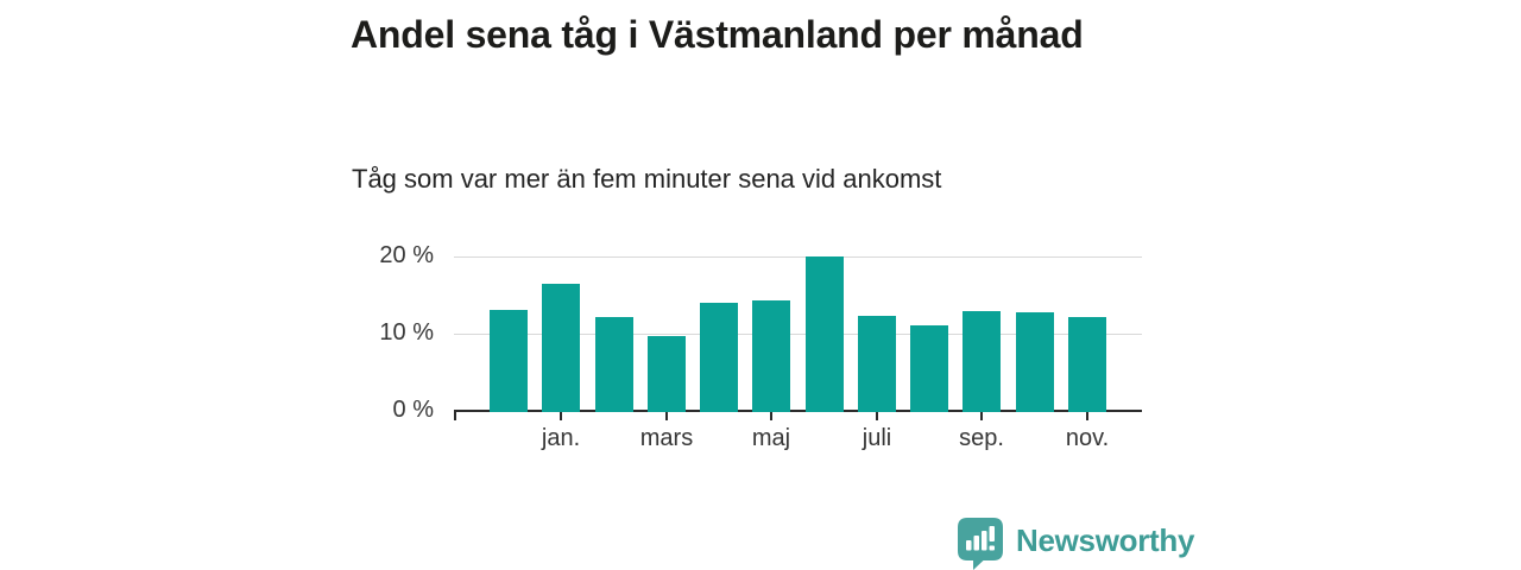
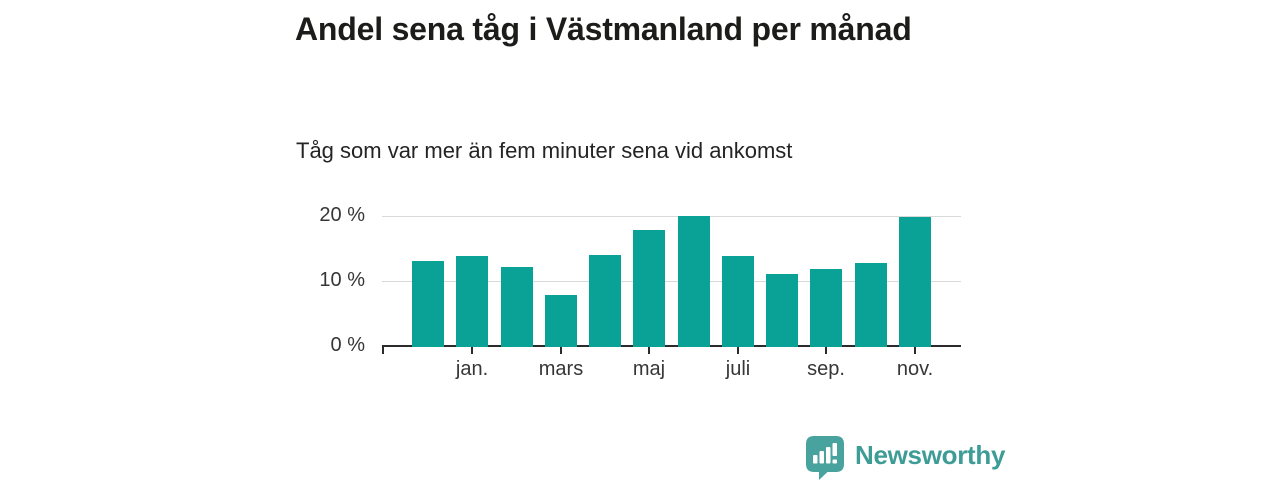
jan.: 17% -> 14%
mars: 10% -> 8%
maj: 14% -> 18%
juli: 12% -> 14%
sep.: 13% -> 12%
nov.: 12% -> 20%
